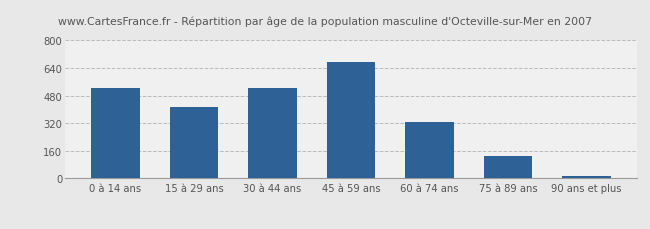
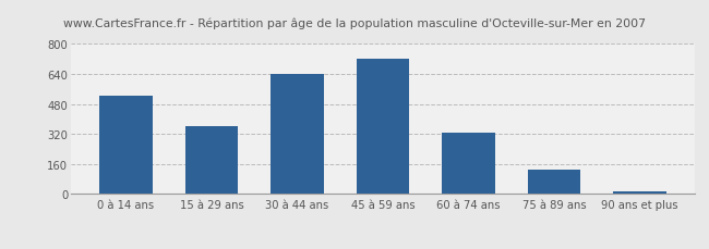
15 à 29 ans: 410 -> 360
30 à 44 ans: 520 -> 640
45 à 59 ans: 670 -> 720
